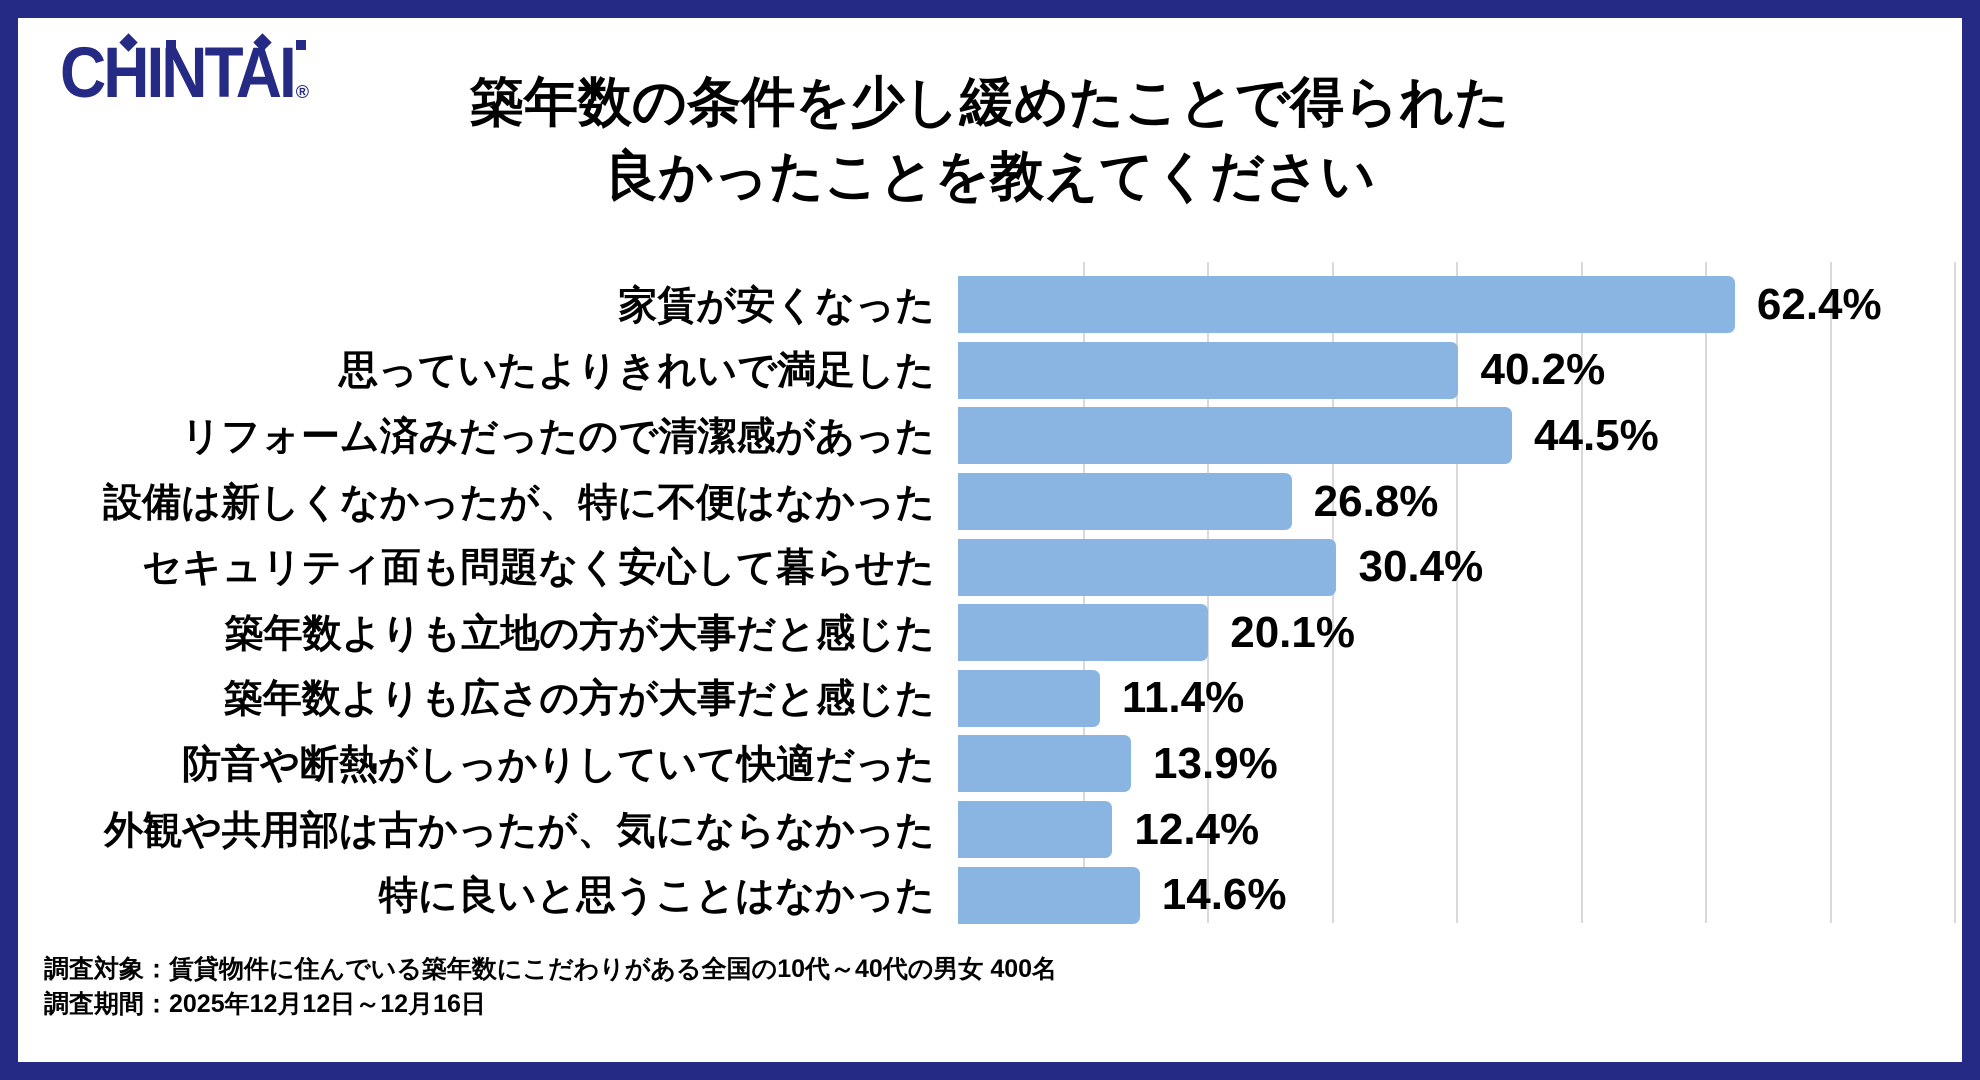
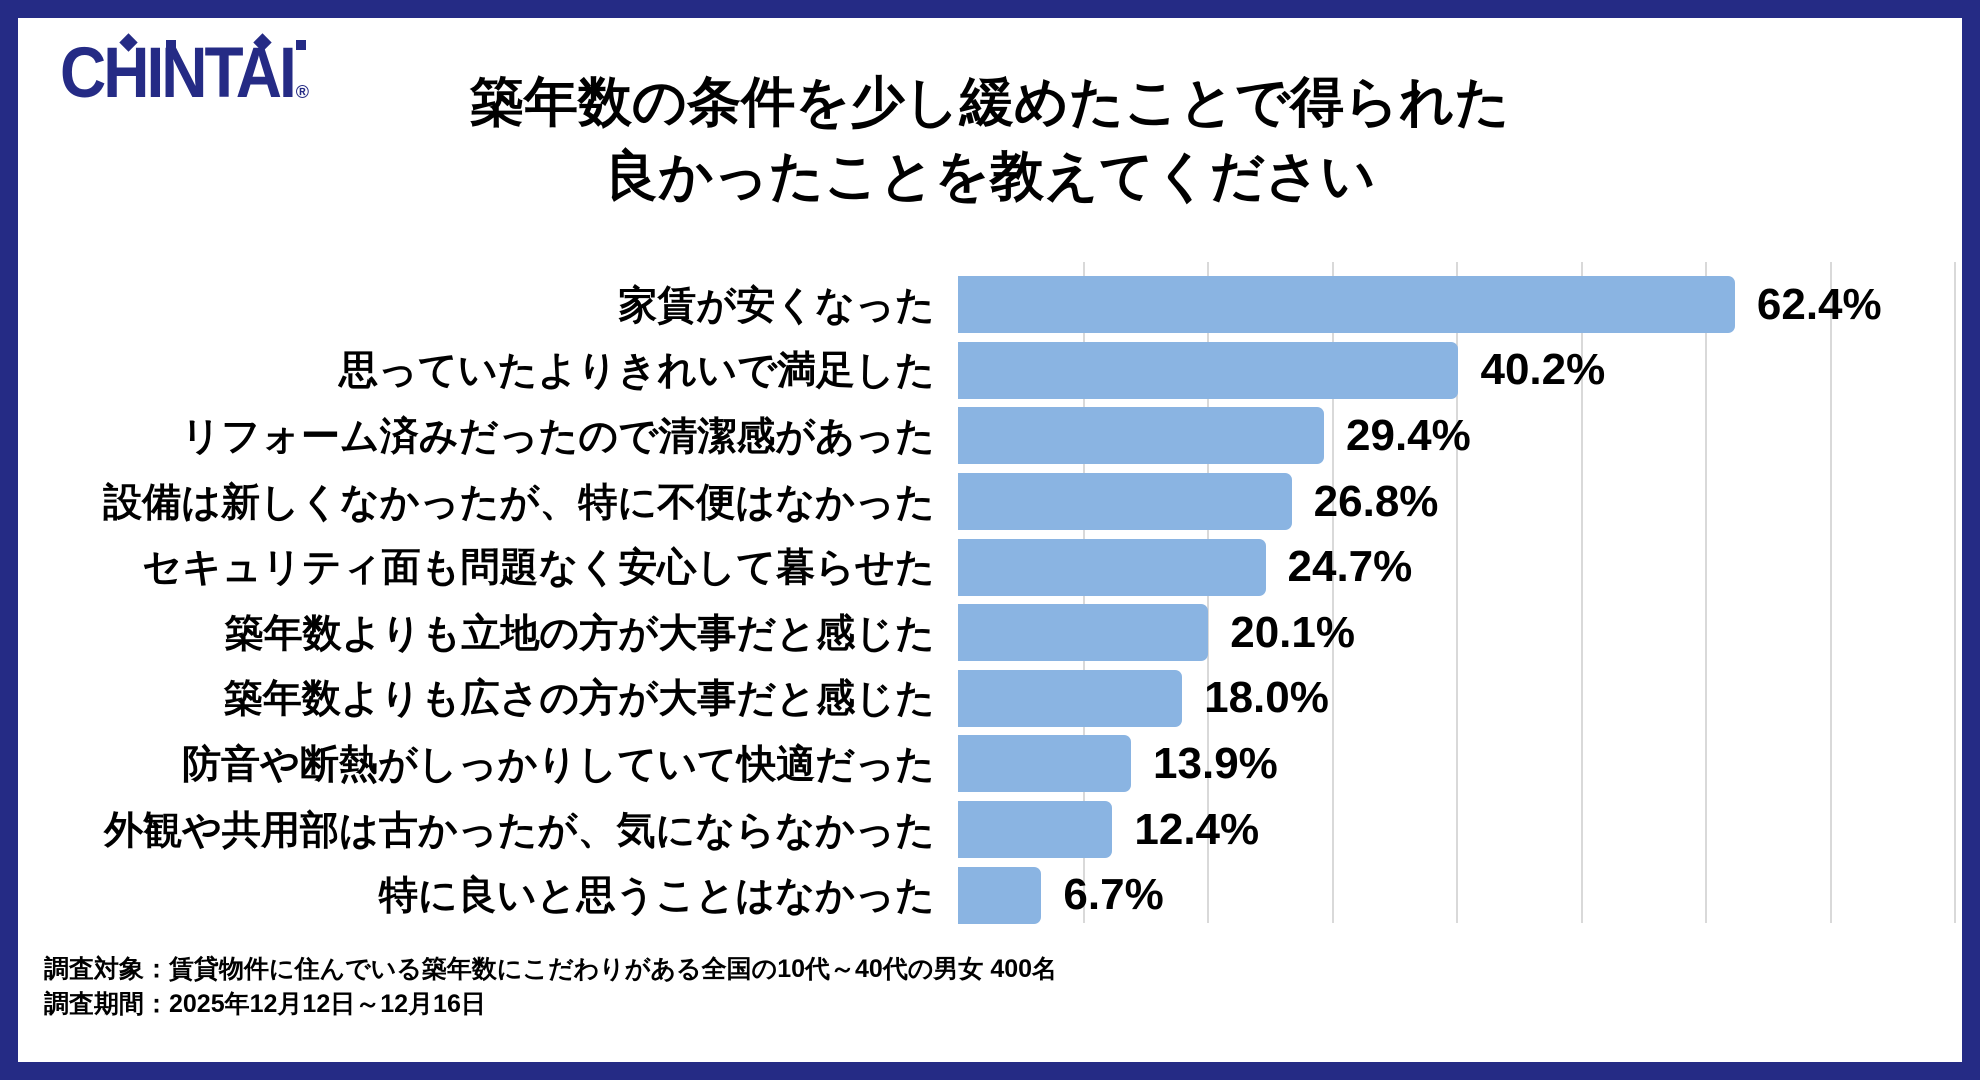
リフォーム済みだったので清潔感があった: 44.5% -> 29.4%
セキュリティ面も問題なく安心して暮らせた: 30.4% -> 24.7%
築年数よりも広さの方が大事だと感じた: 11.4% -> 18.0%
特に良いと思うことはなかった: 14.6% -> 6.7%
